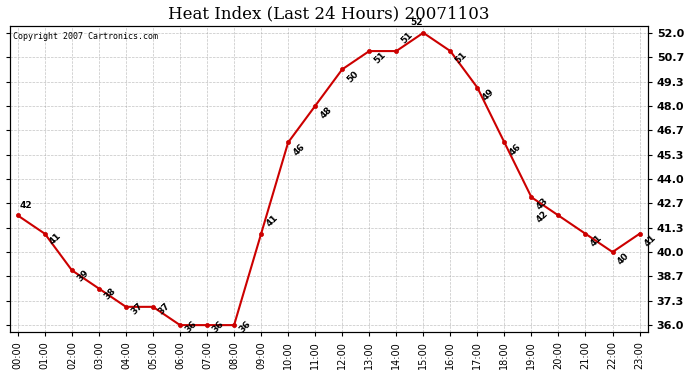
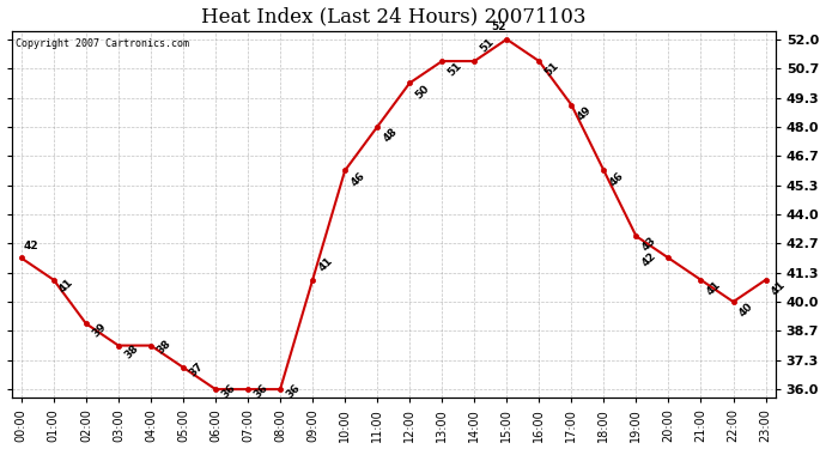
04:00: 37 -> 38
